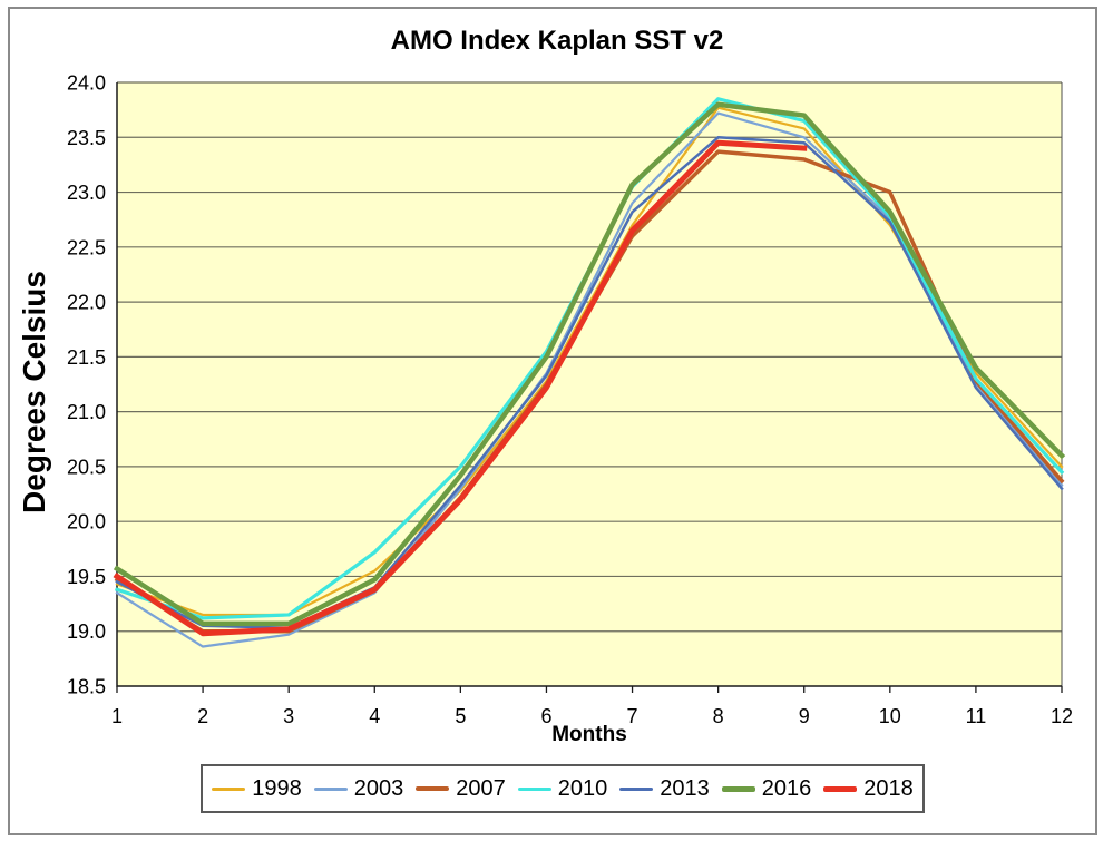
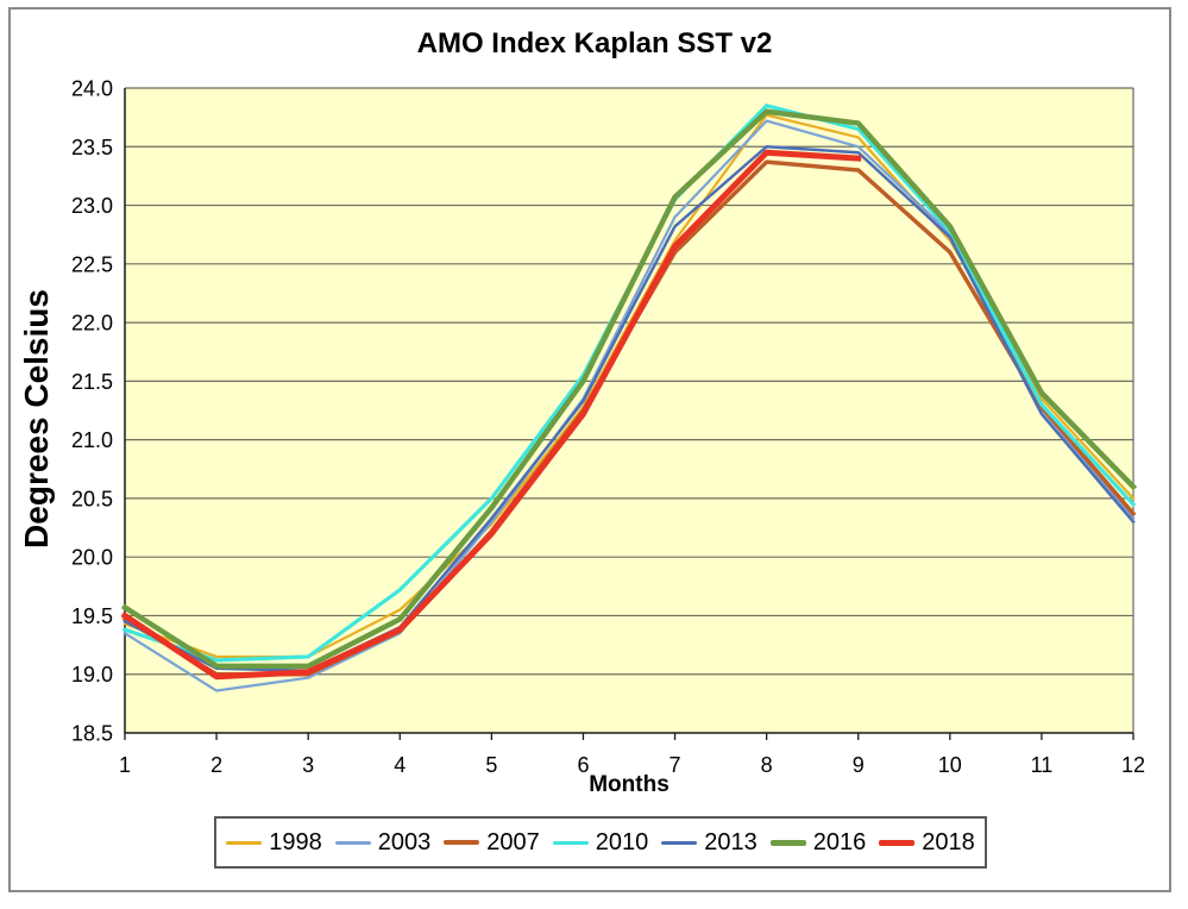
2007/10: 23.0 -> 22.6
